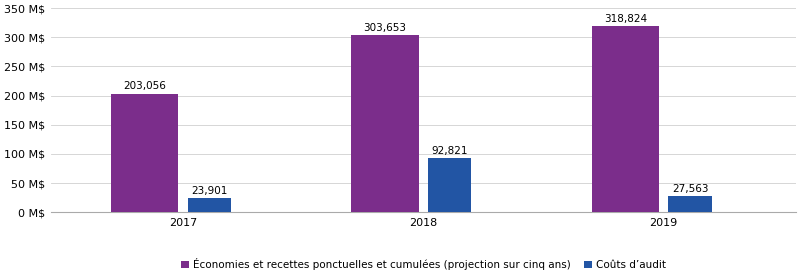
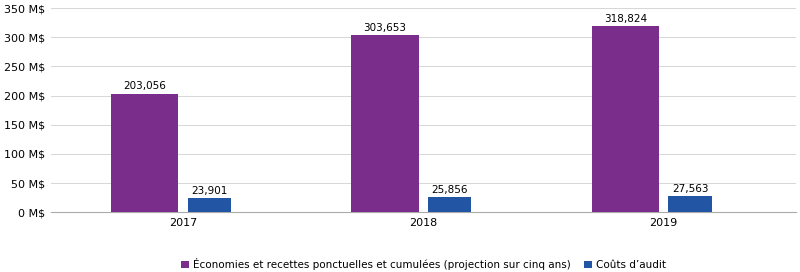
Coûts d’audit/2018: 92,821 -> 25,856
